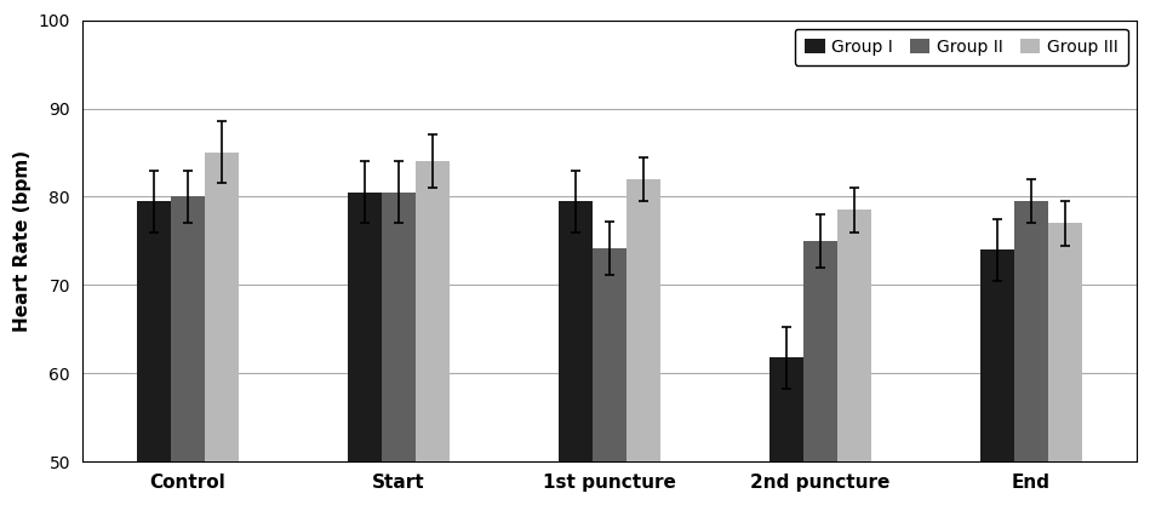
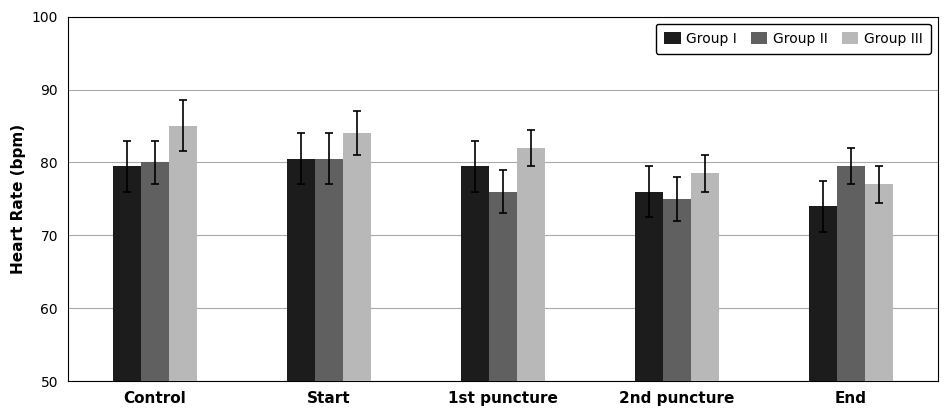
Group II/1st puncture: 74.2 -> 76.0
Group I/2nd puncture: 61.8 -> 76.0
